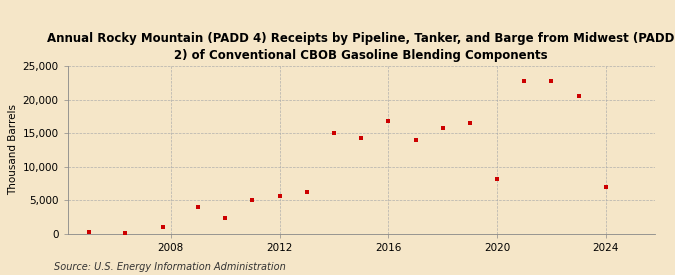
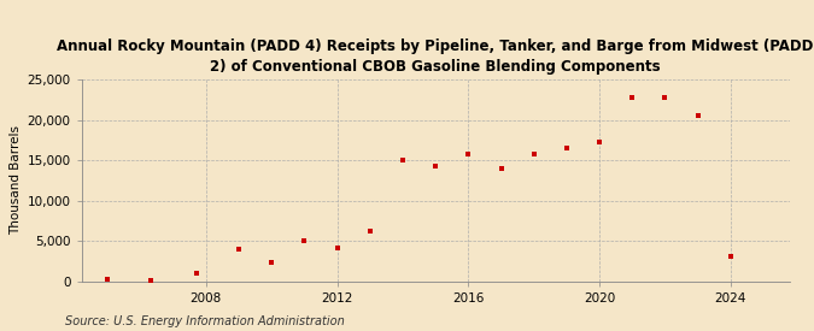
2012: 5,600 -> 4,200
2016: 16,800 -> 15,800
2020: 8,200 -> 17,200
2024: 7,000 -> 3,100
